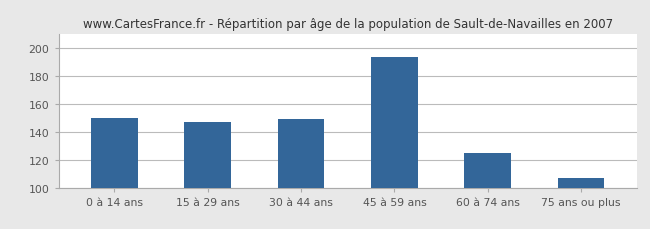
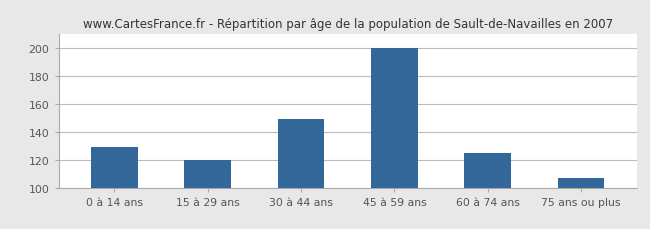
0 à 14 ans: 150 -> 129
15 à 29 ans: 147 -> 120
45 à 59 ans: 193 -> 200
